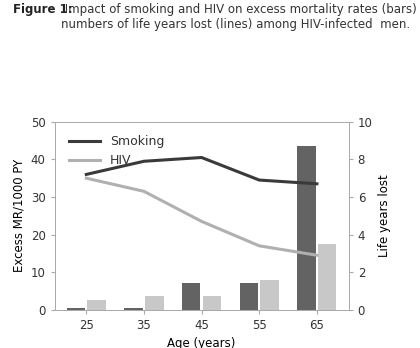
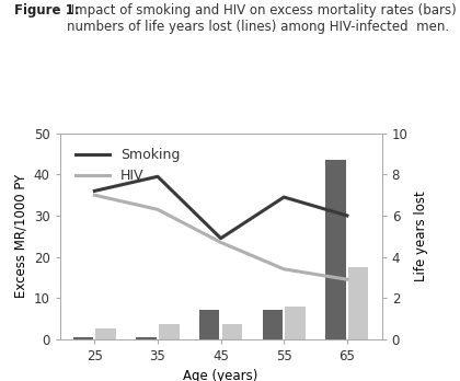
Smoking/45: 40.5 -> 24.5
Smoking/65: 33.5 -> 30.0
